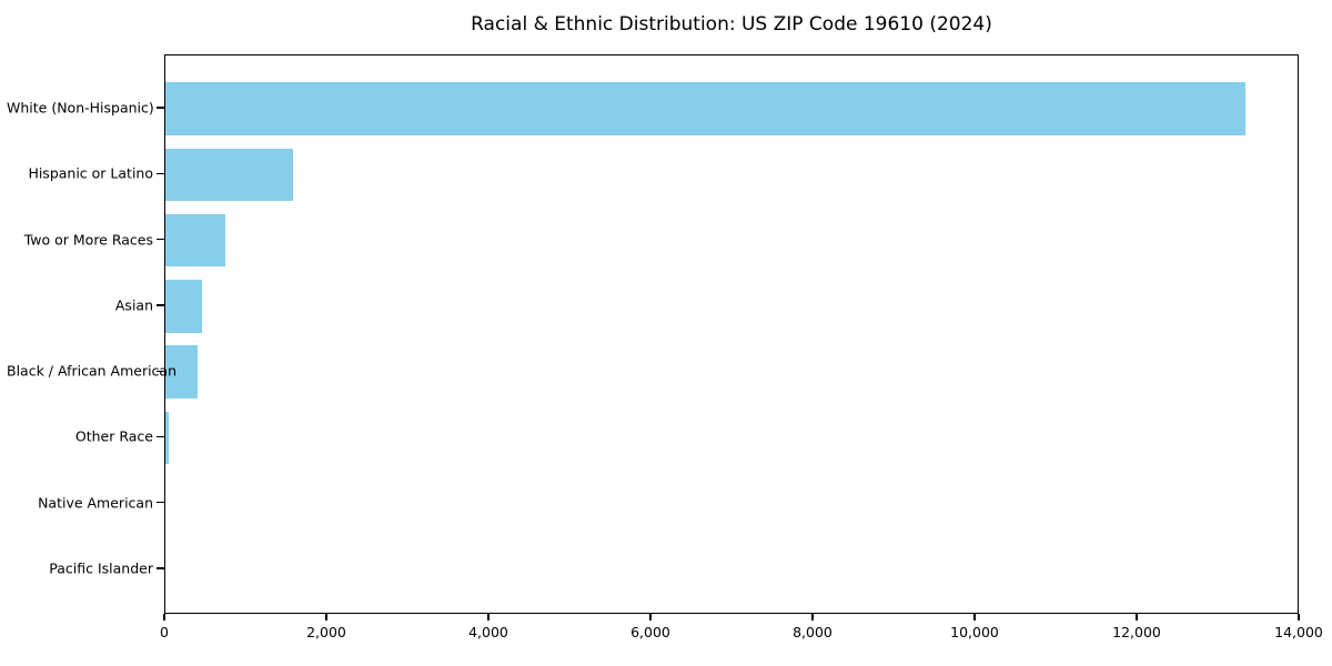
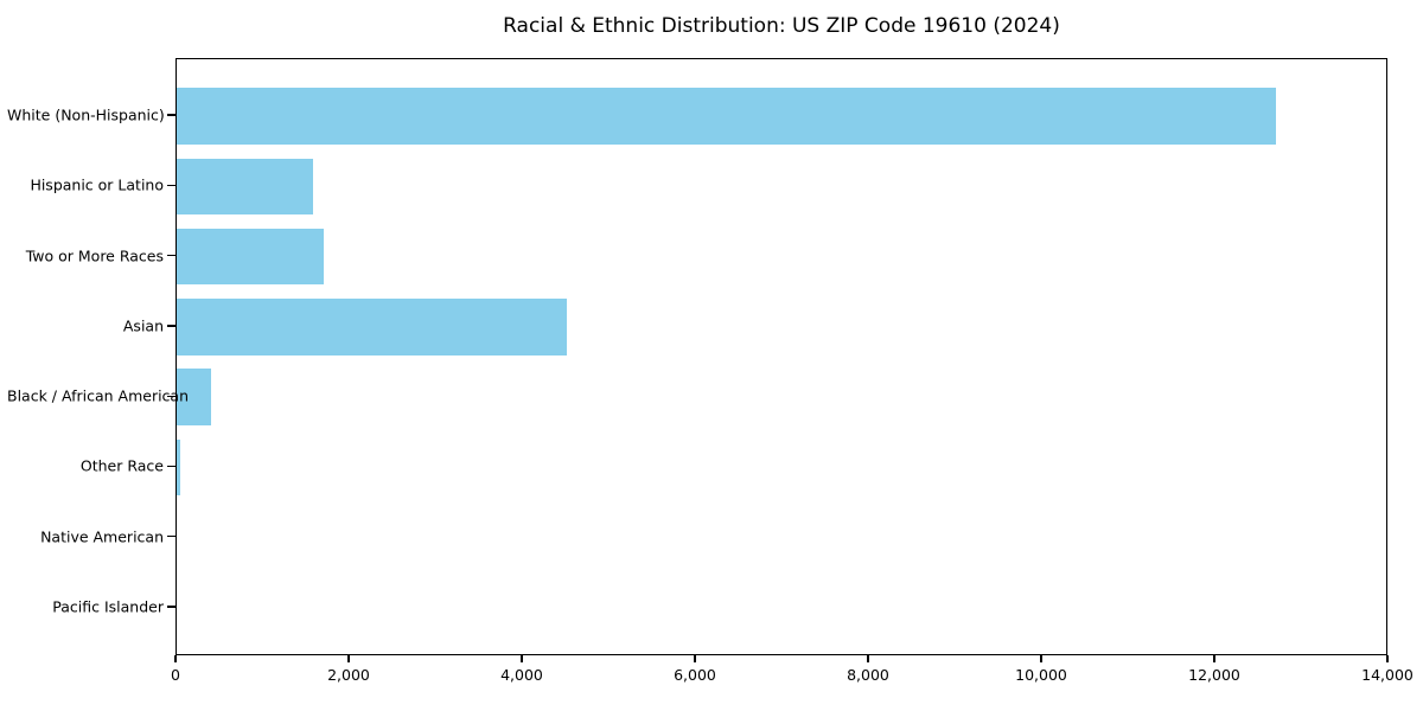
White (Non-Hispanic): 13300 -> 12700
Two or More Races: 700 -> 1700
Asian: 500 -> 4500
